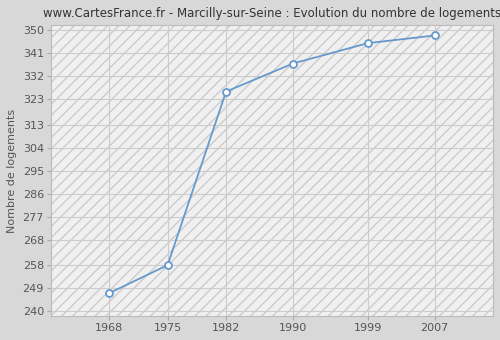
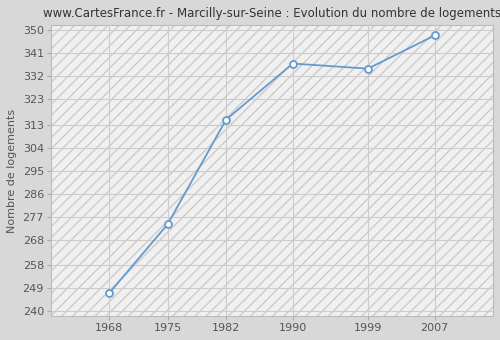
1975: 258 -> 274
1982: 326 -> 315
1999: 345 -> 335
